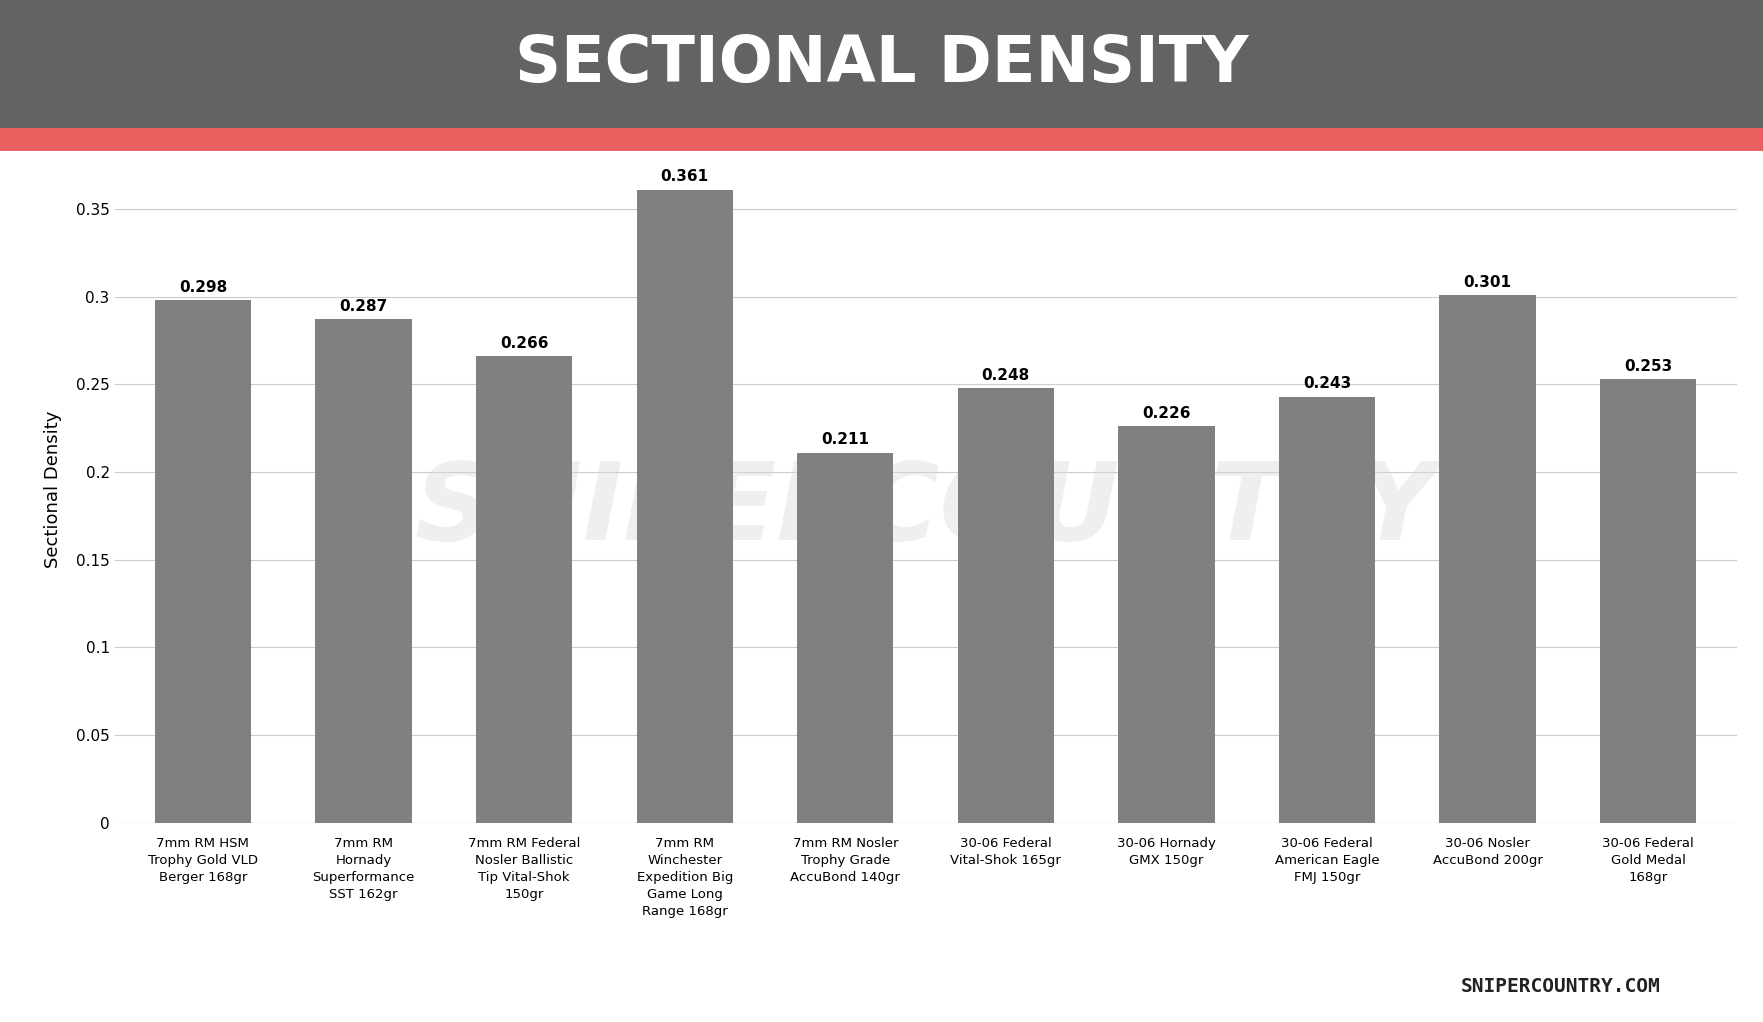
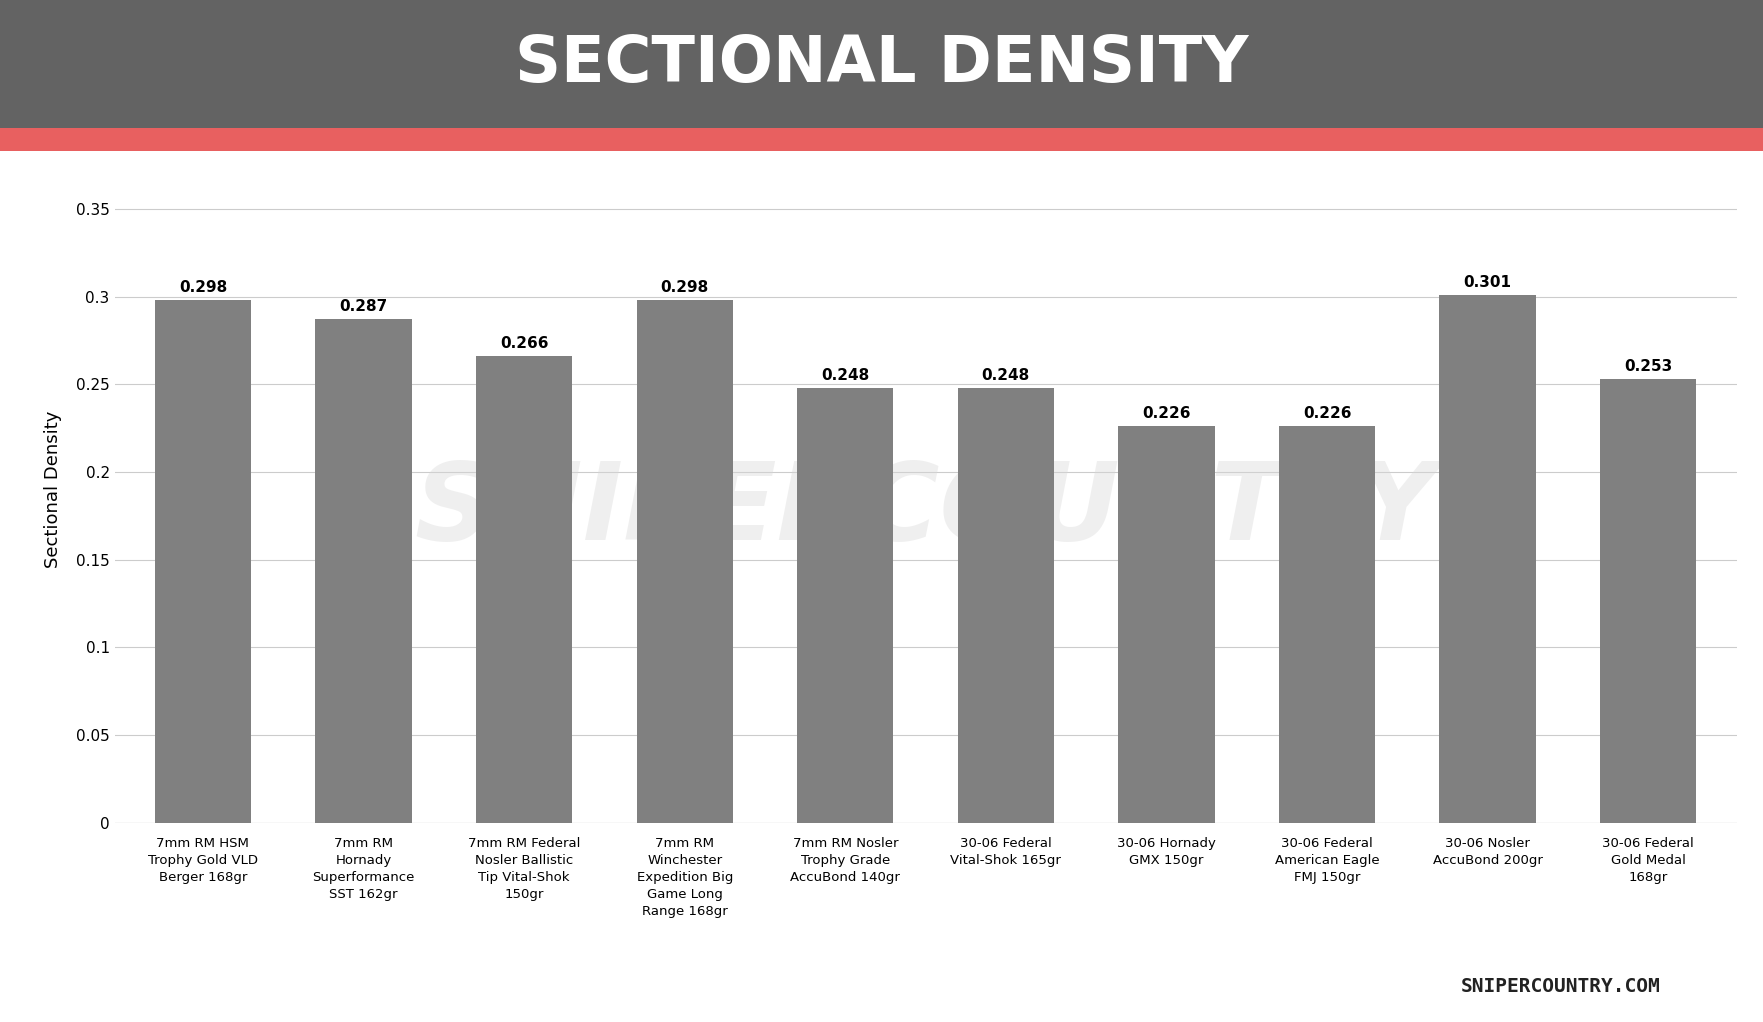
7mm RM Winchester Expedition Big Game Long Range 168gr: 0.361 -> 0.298
7mm RM Nosler Trophy Grade AccuBond 140gr: 0.211 -> 0.248
30-06 Federal American Eagle FMJ 150gr: 0.243 -> 0.226
